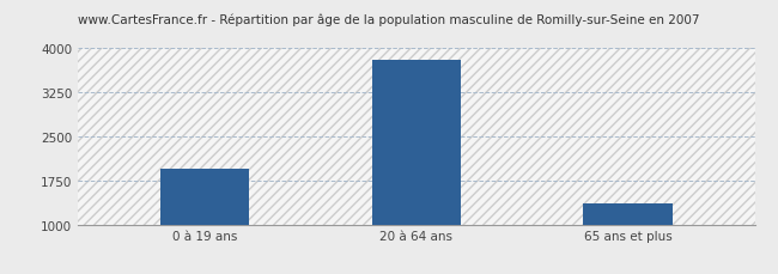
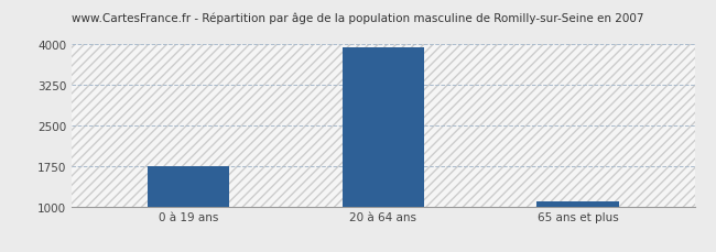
0 à 19 ans: 1950 -> 1750
20 à 64 ans: 3800 -> 3950
65 ans et plus: 1350 -> 1100
